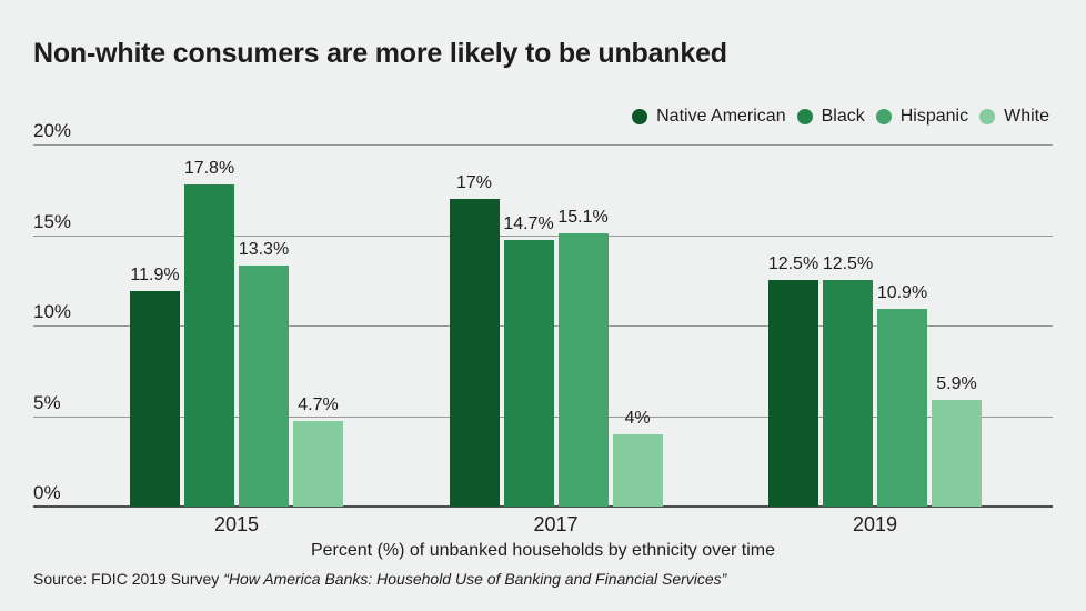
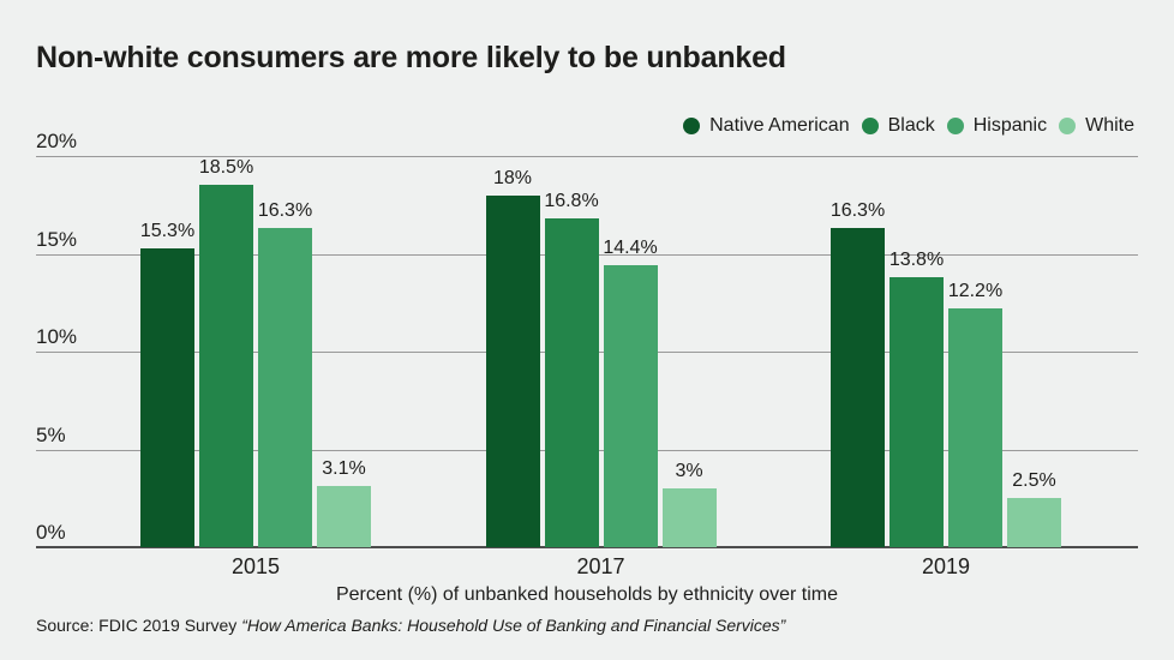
Native American/2015: 11.9% -> 15.3%
Black/2015: 17.8% -> 18.5%
Hispanic/2015: 13.3% -> 16.3%
White/2015: 4.7% -> 3.1%
Native American/2017: 17% -> 18%
Black/2017: 14.7% -> 16.8%
Hispanic/2017: 15.1% -> 14.4%
White/2017: 4% -> 3%
Native American/2019: 12.5% -> 16.3%
Black/2019: 12.5% -> 13.8%
Hispanic/2019: 10.9% -> 12.2%
White/2019: 5.9% -> 2.5%
